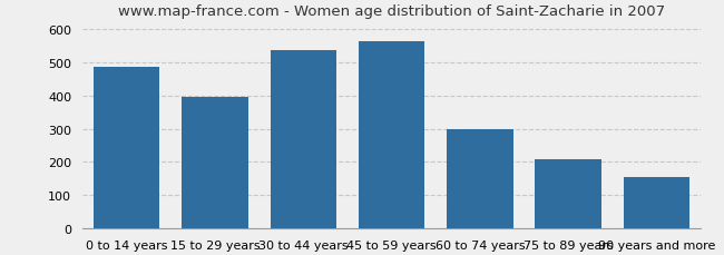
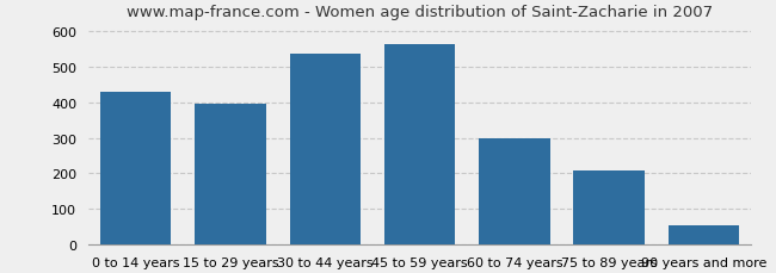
0 to 14 years: 485 -> 430
90 years and more: 155 -> 55
